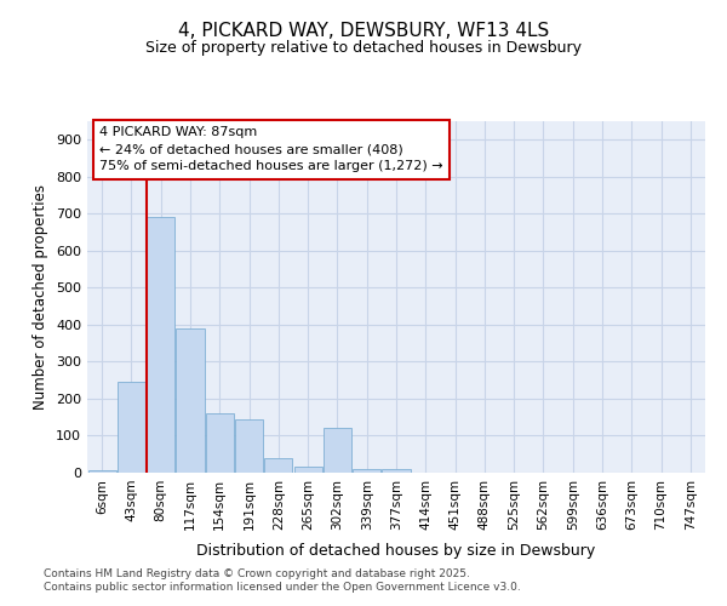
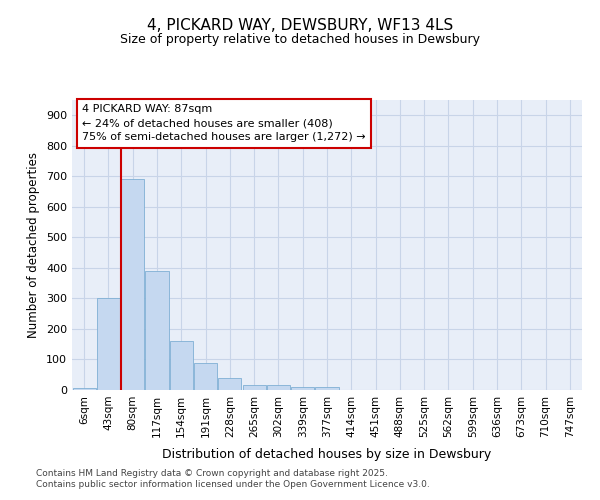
43sqm: 245 -> 300
191sqm: 145 -> 90
302sqm: 120 -> 15
